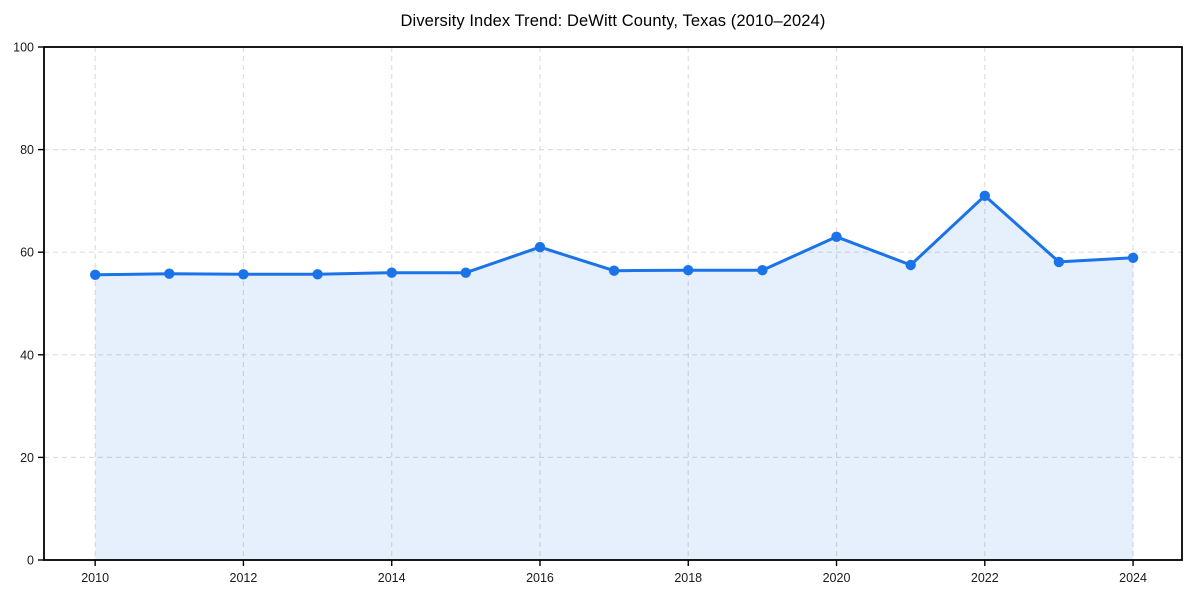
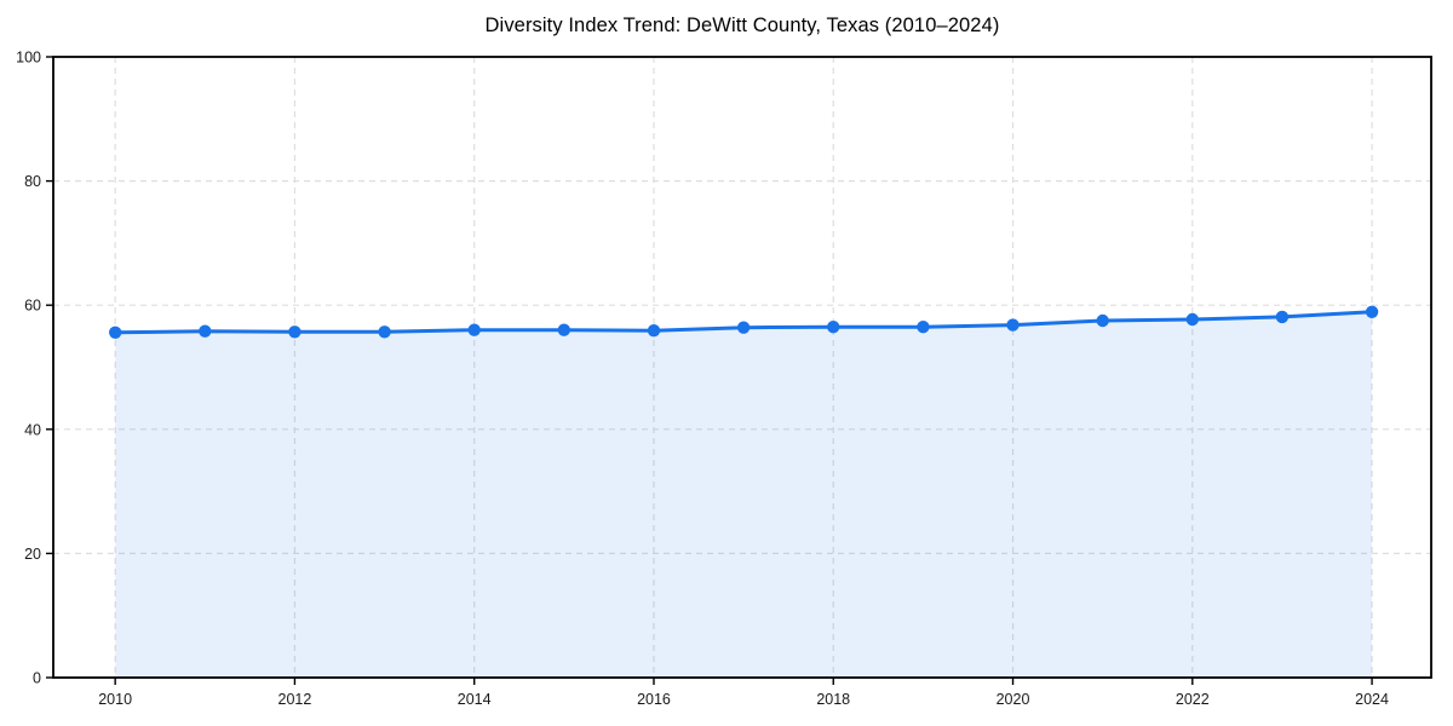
2016: 61 -> 56
2020: 63 -> 57
2022: 71 -> 58
